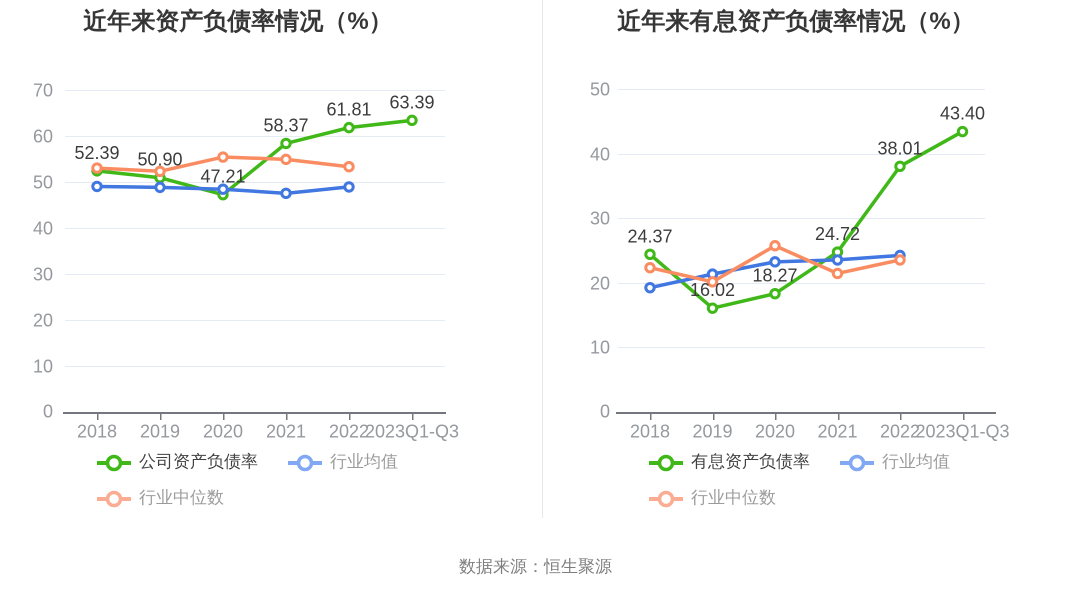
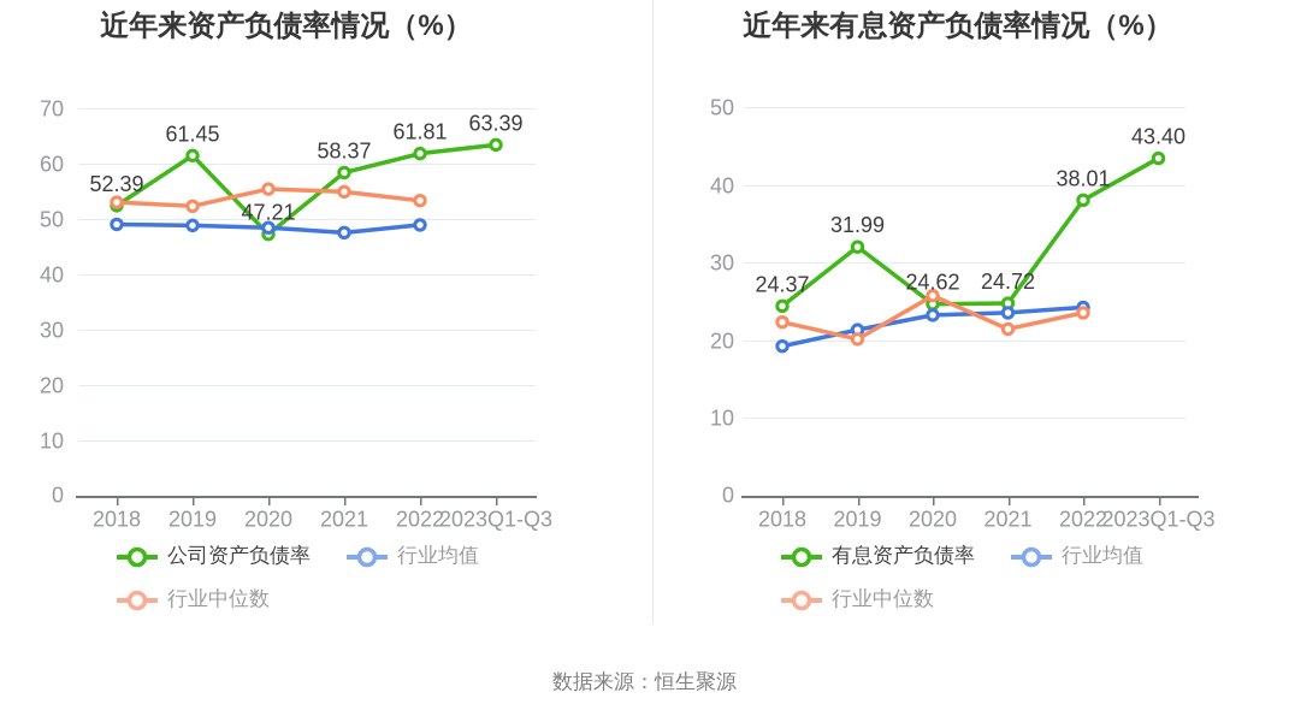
近年来资产负债率情况（%）/公司资产负债率/2019: 50.90 -> 61.45
近年来有息资产负债率情况（%）/有息资产负债率/2019: 16.02 -> 31.99
近年来有息资产负债率情况（%）/有息资产负债率/2020: 18.27 -> 24.62
